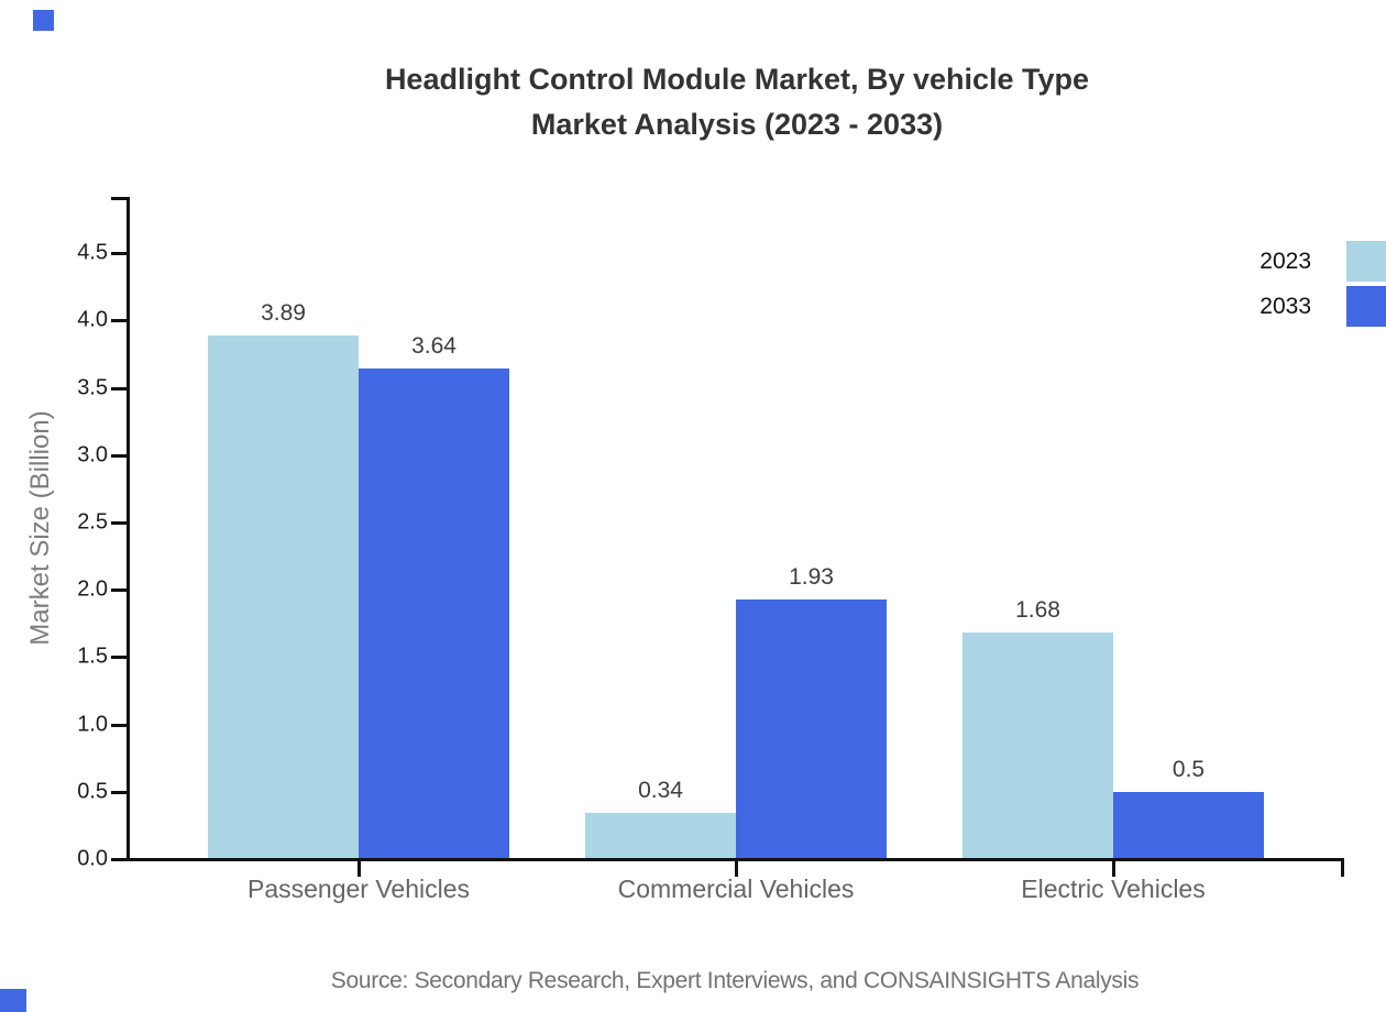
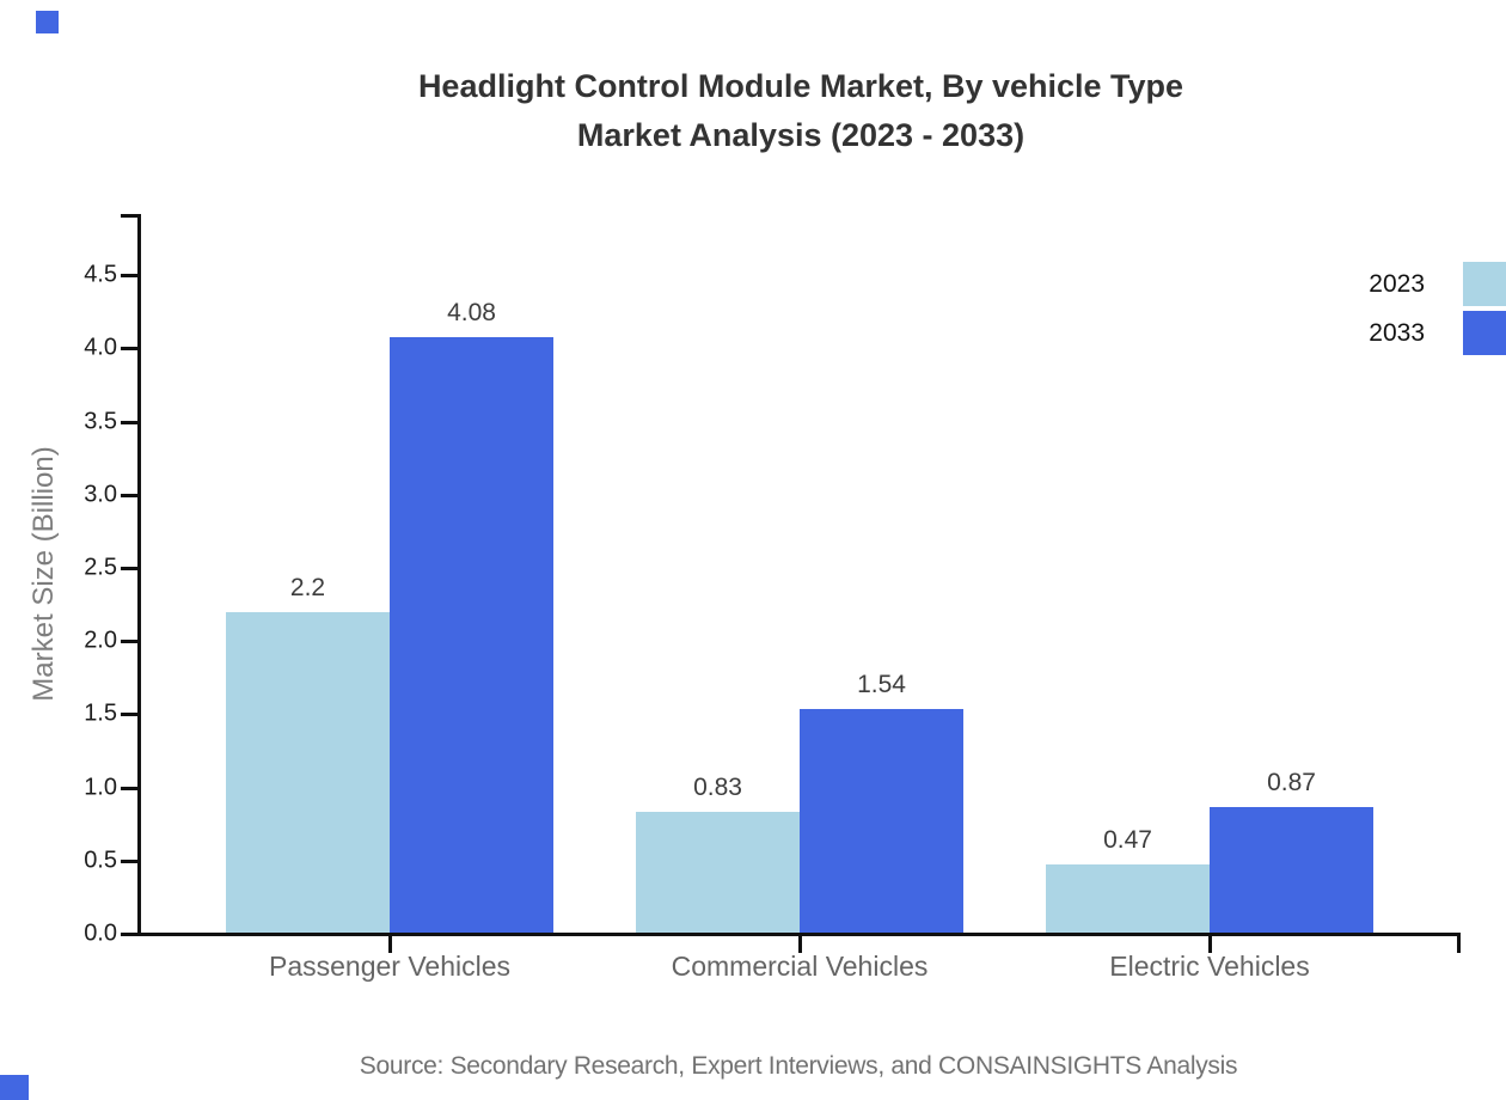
2023/Passenger Vehicles: 3.89 -> 2.2
2033/Passenger Vehicles: 3.64 -> 4.08
2023/Commercial Vehicles: 0.34 -> 0.83
2033/Commercial Vehicles: 1.93 -> 1.54
2023/Electric Vehicles: 1.68 -> 0.47
2033/Electric Vehicles: 0.5 -> 0.87
